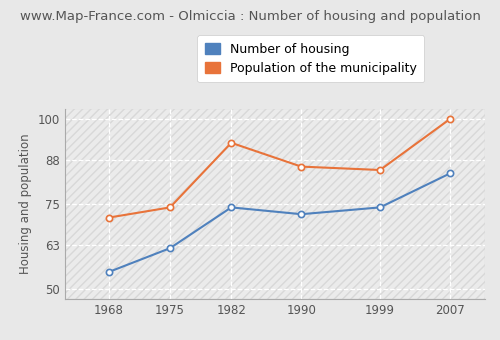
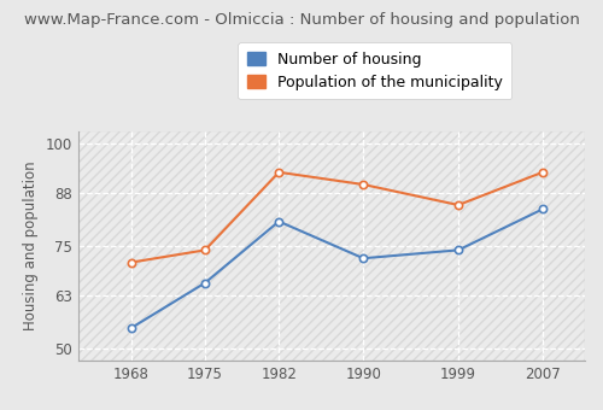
Number of housing/1975: 62 -> 66
Number of housing/1982: 74 -> 81
Population of the municipality/1990: 86 -> 90
Population of the municipality/2007: 100 -> 93
